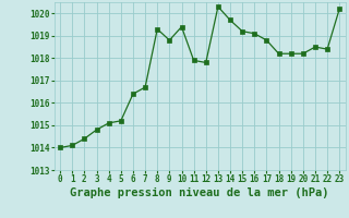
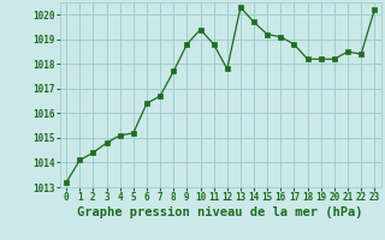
0: 1014.0 -> 1013.2
8: 1019.3 -> 1017.7
11: 1017.9 -> 1018.8
